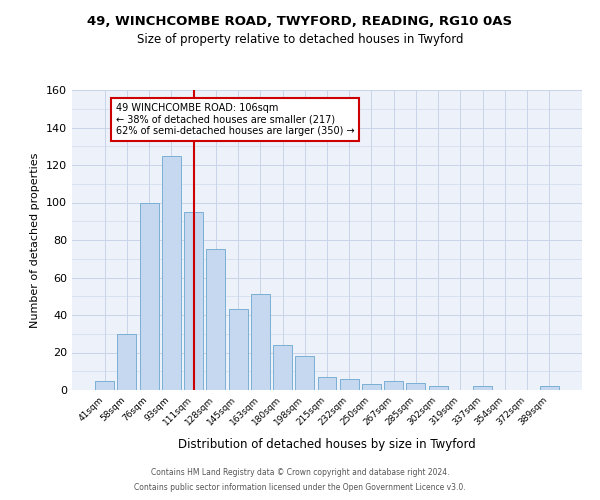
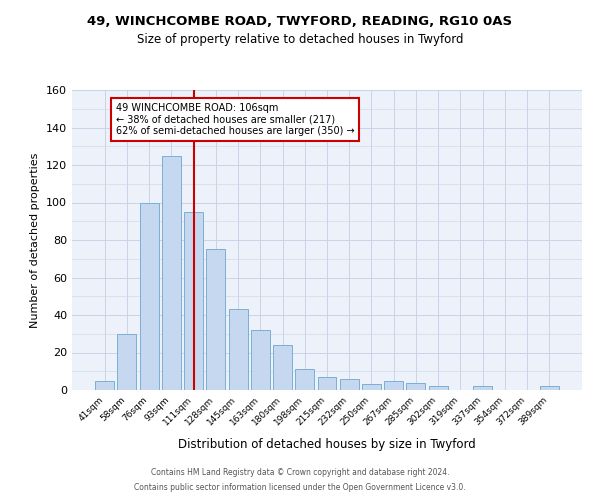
163sqm: 51 -> 32
198sqm: 18 -> 11
